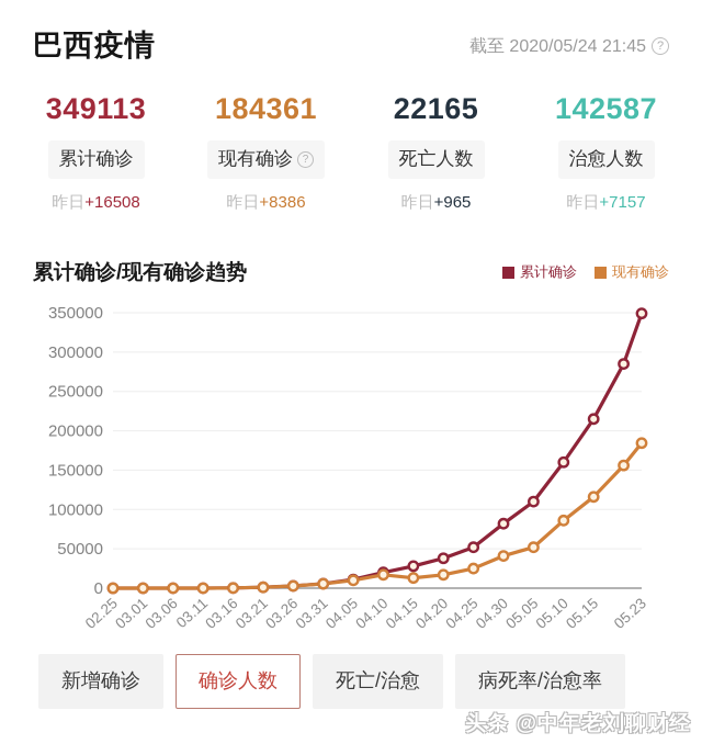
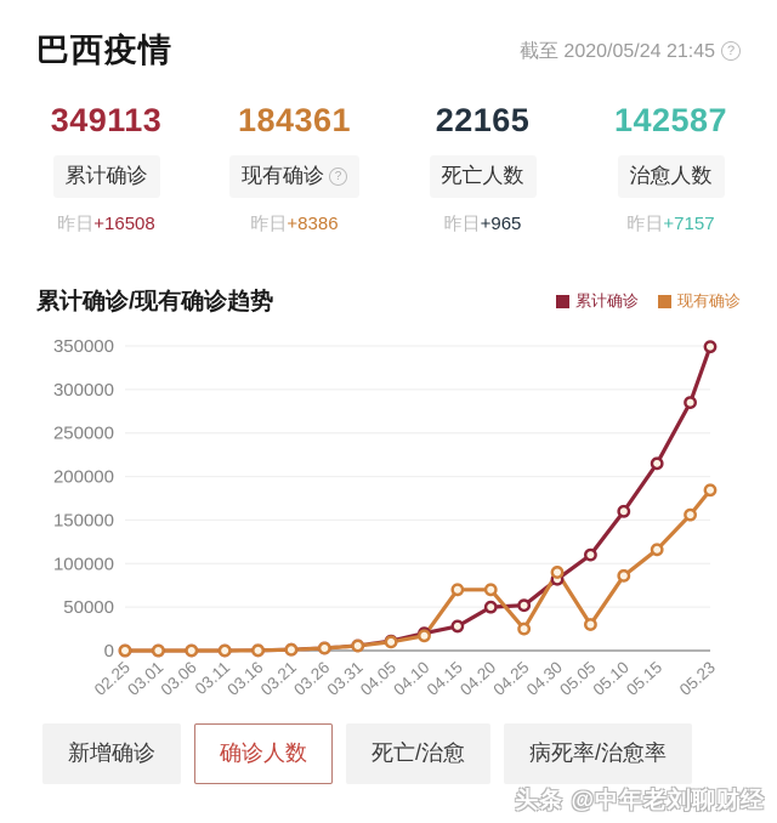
现有确诊/04.15: 10000 -> 70000
累计确诊/04.20: 40000 -> 50000
现有确诊/04.20: 20000 -> 70000
现有确诊/04.30: 40000 -> 90000
现有确诊/05.05: 50000 -> 30000
